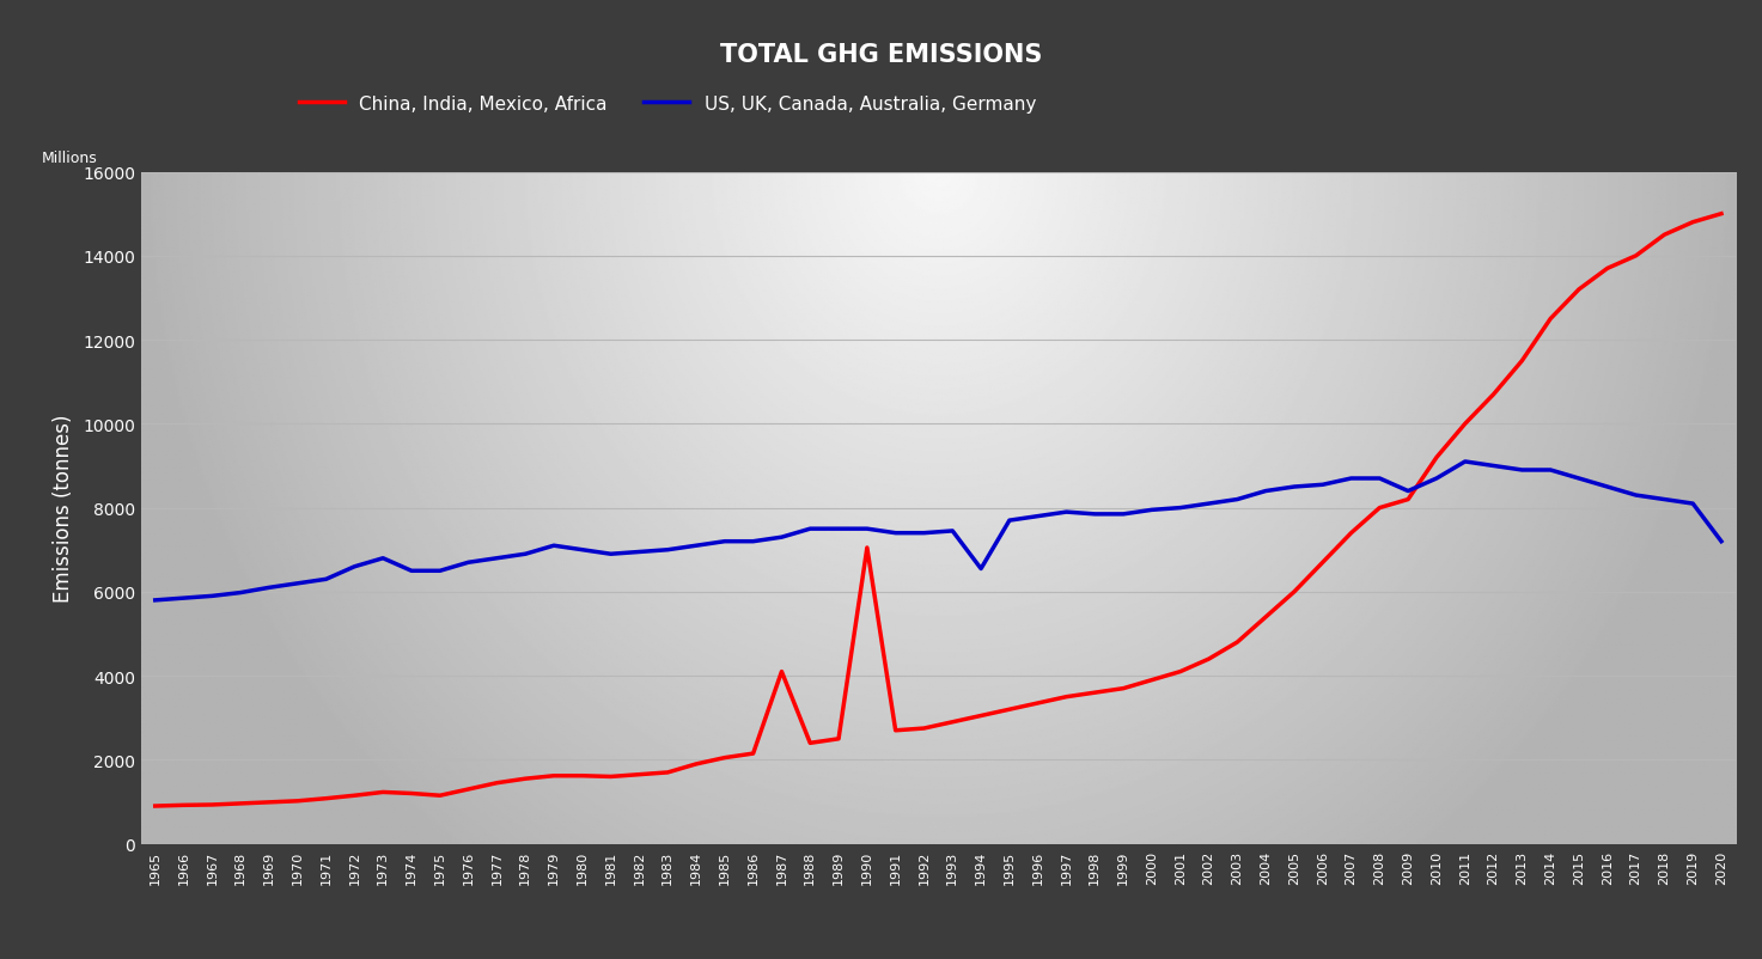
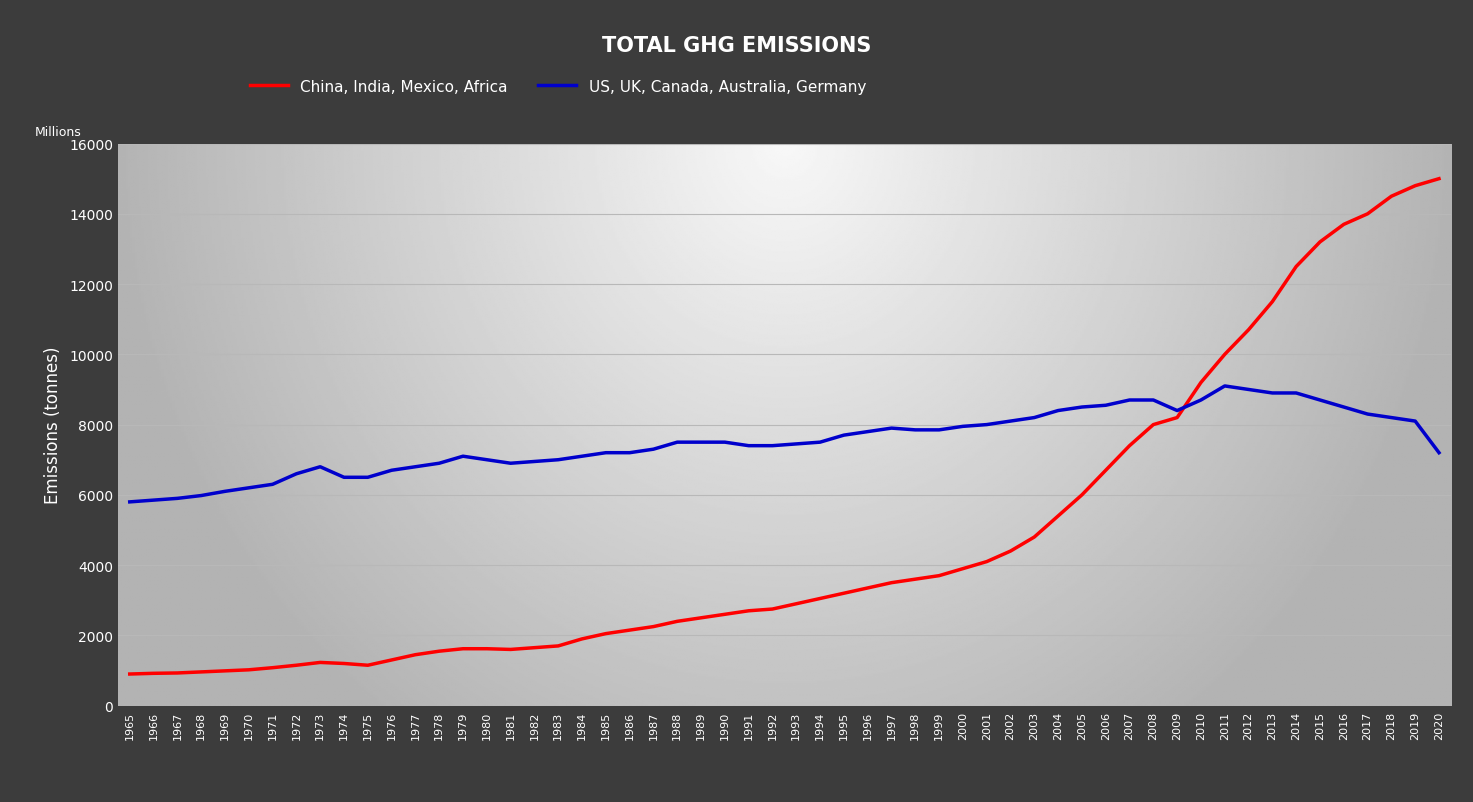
China, India, Mexico, Africa/1987: 4100 -> 2250
China, India, Mexico, Africa/1990: 7050 -> 2600
US, UK, Canada, Australia, Germany/1994: 6550 -> 7500
